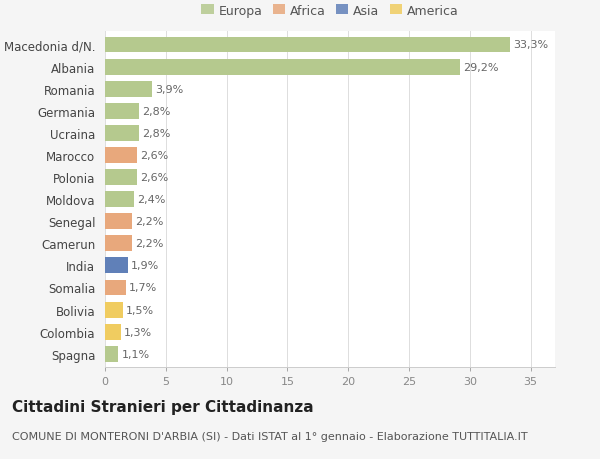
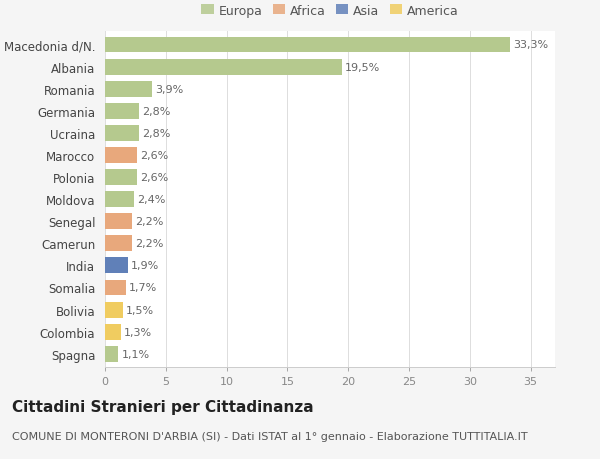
Albania: 29,2% -> 19,5%
